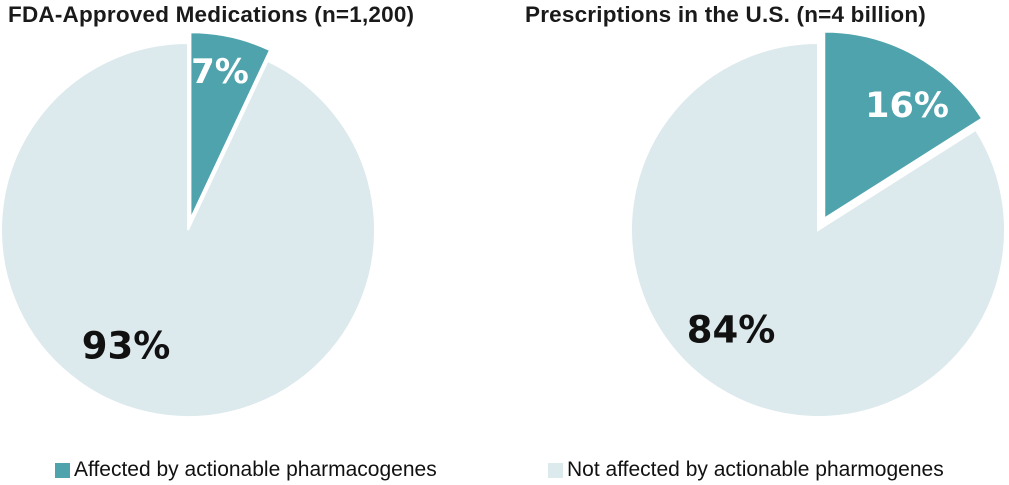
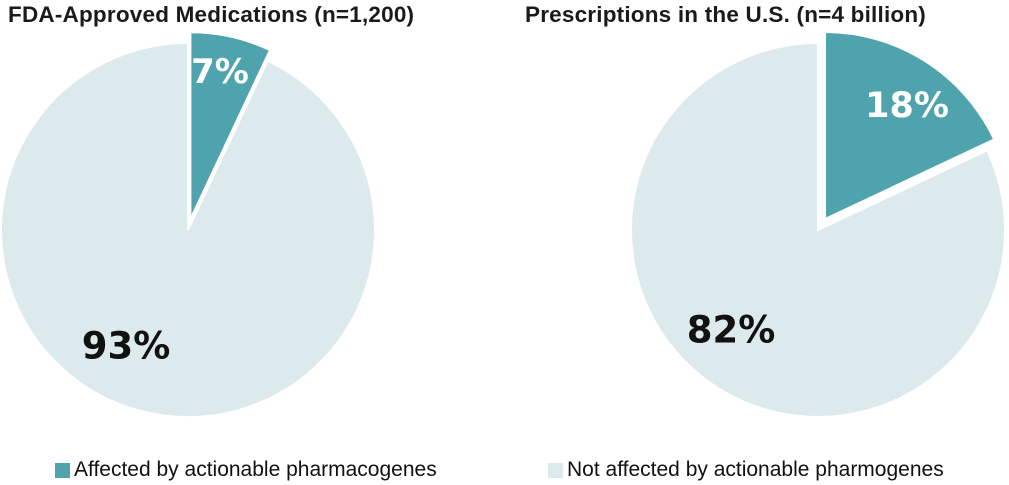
Prescriptions in the U.S. (n=4 billion)/Affected by actionable pharmacogenes: 16% -> 18%
Prescriptions in the U.S. (n=4 billion)/Not affected by actionable pharmogenes: 84% -> 82%
